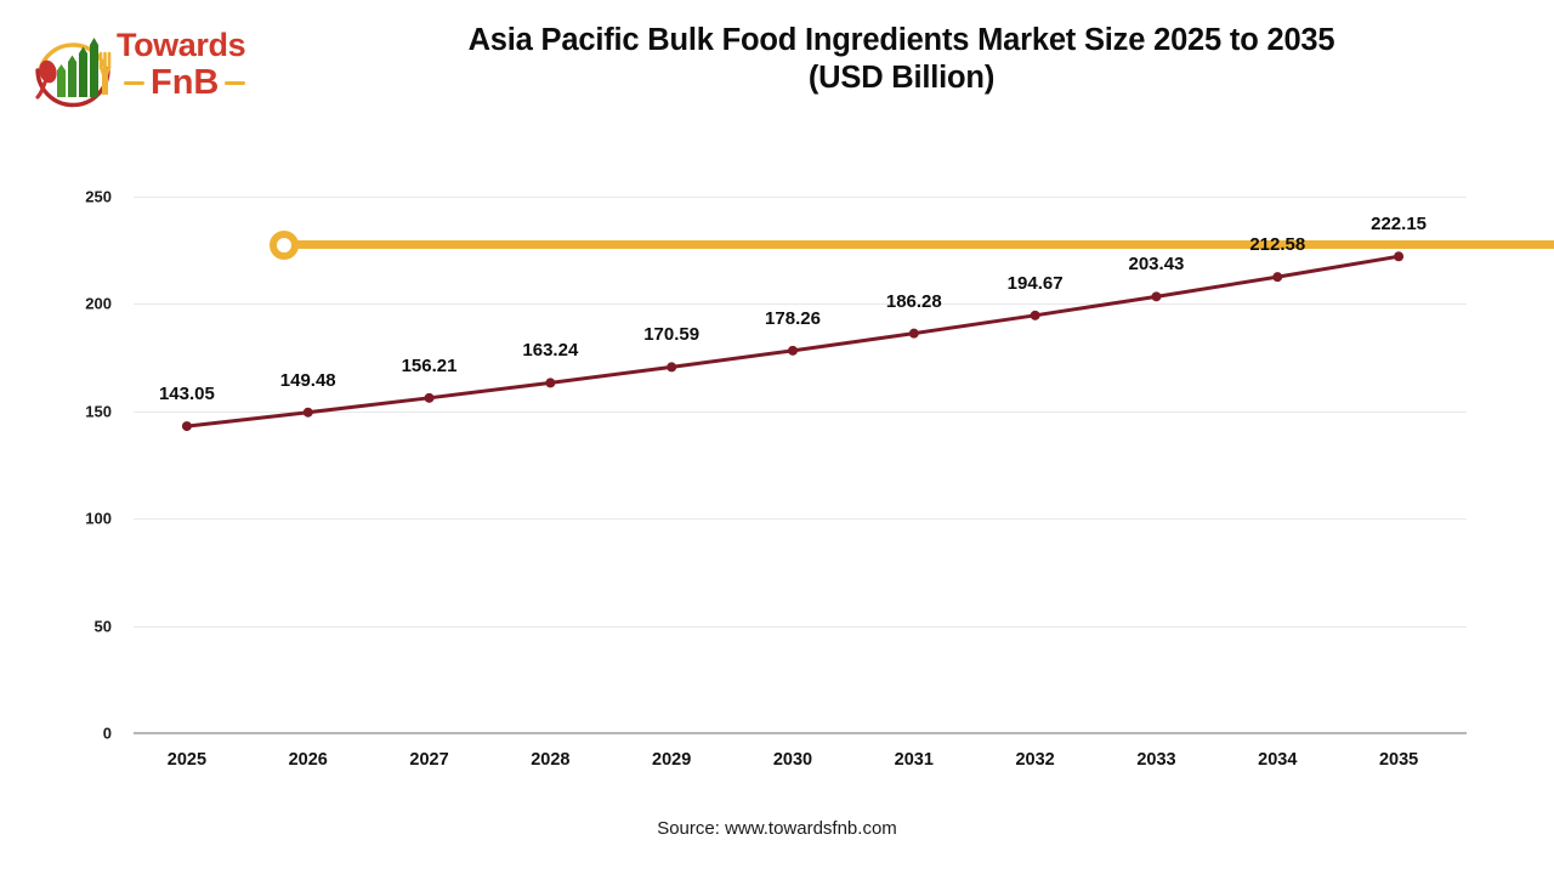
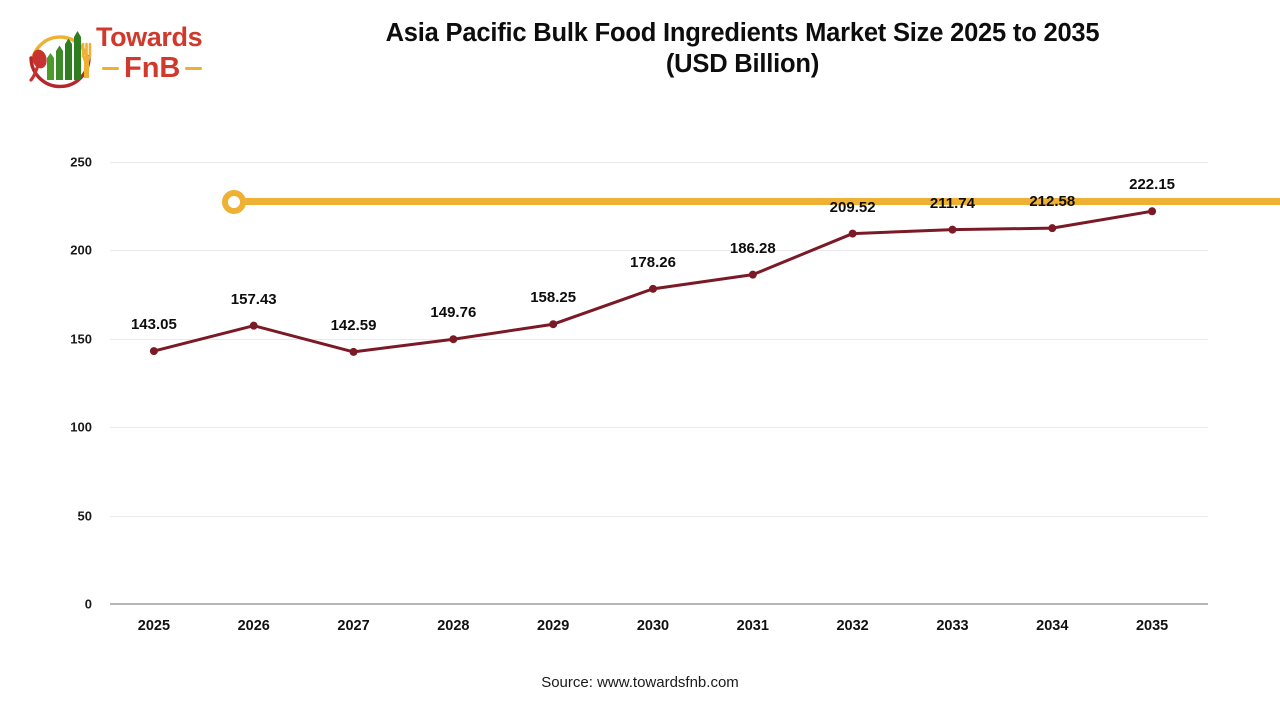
2026: 149.48 -> 157.43
2027: 156.21 -> 142.59
2028: 163.24 -> 149.76
2029: 170.59 -> 158.25
2032: 194.67 -> 209.52
2033: 203.43 -> 211.74
